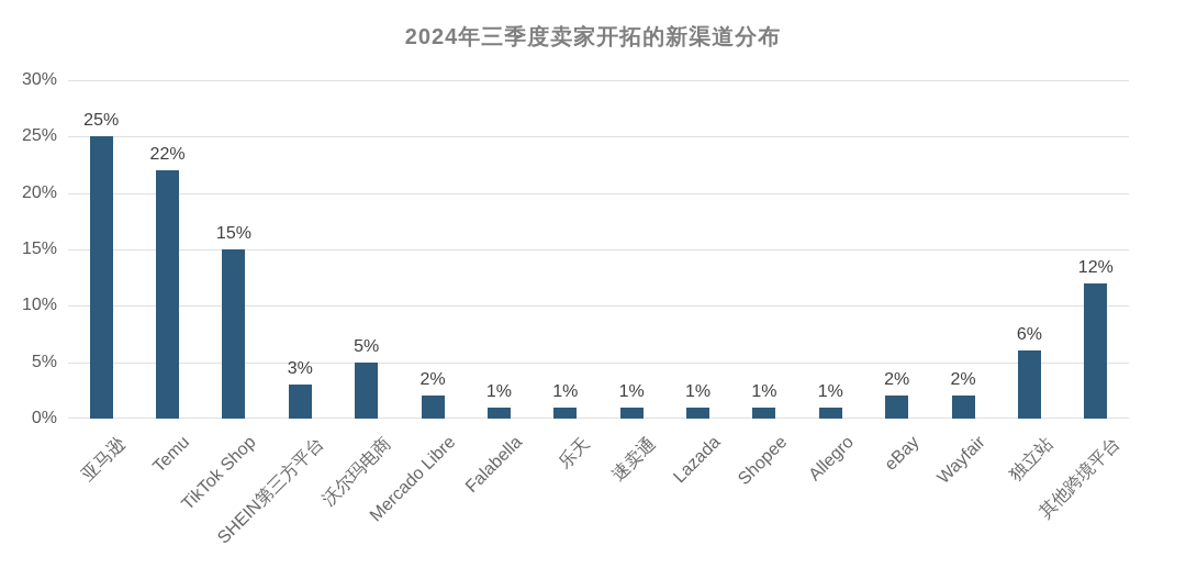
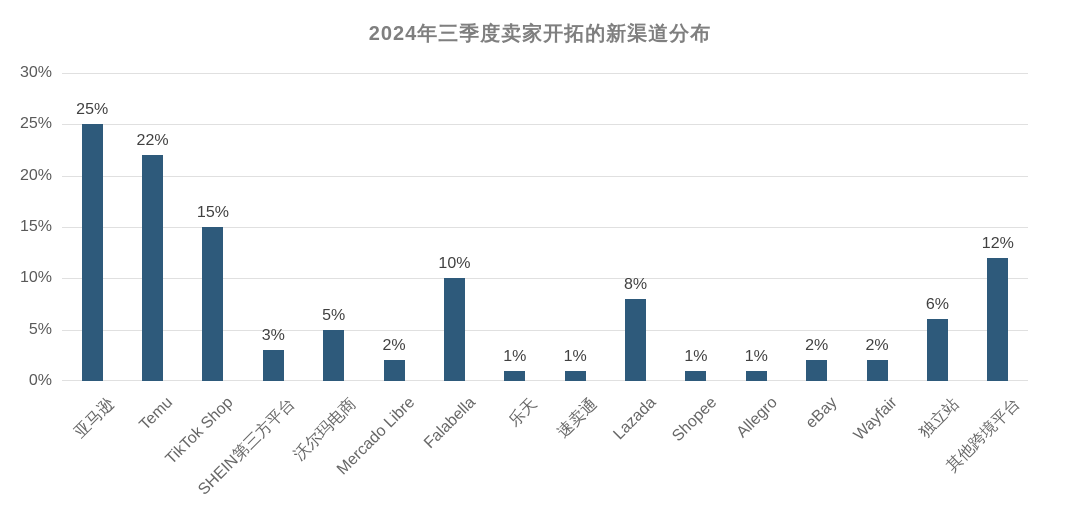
Falabella: 1% -> 10%
Lazada: 1% -> 8%
